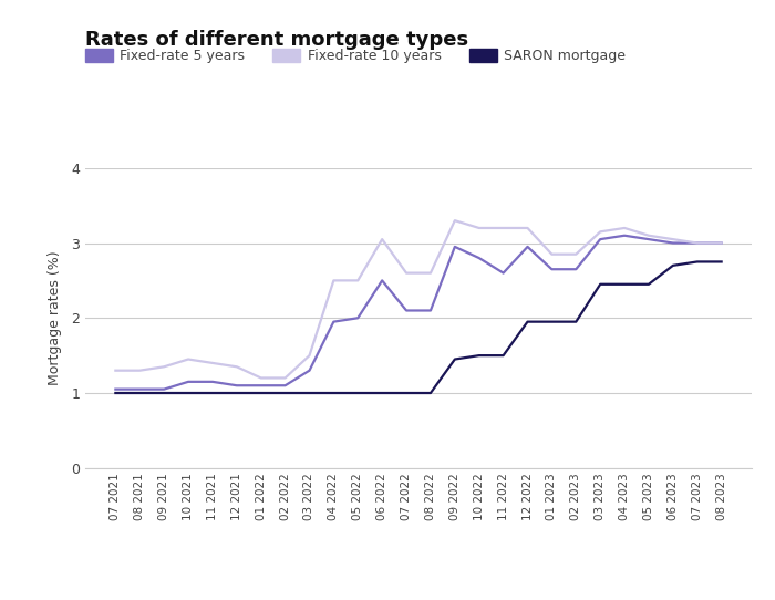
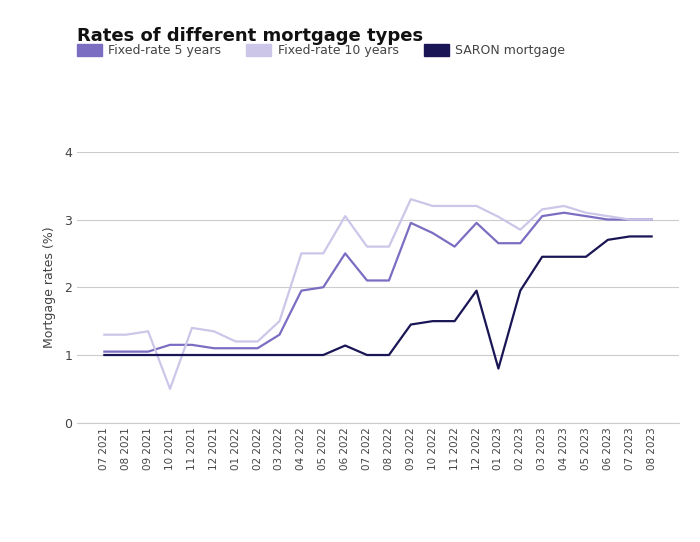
Fixed-rate 10 years/10 2021: 1.45 -> 0.50
SARON mortgage/06 2022: 1.00 -> 1.14
Fixed-rate 10 years/01 2023: 2.85 -> 3.04
SARON mortgage/01 2023: 1.95 -> 0.80
